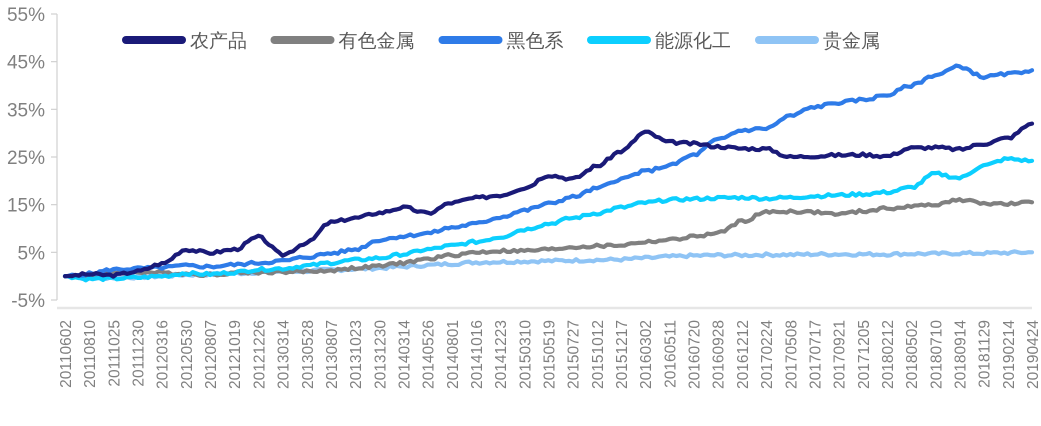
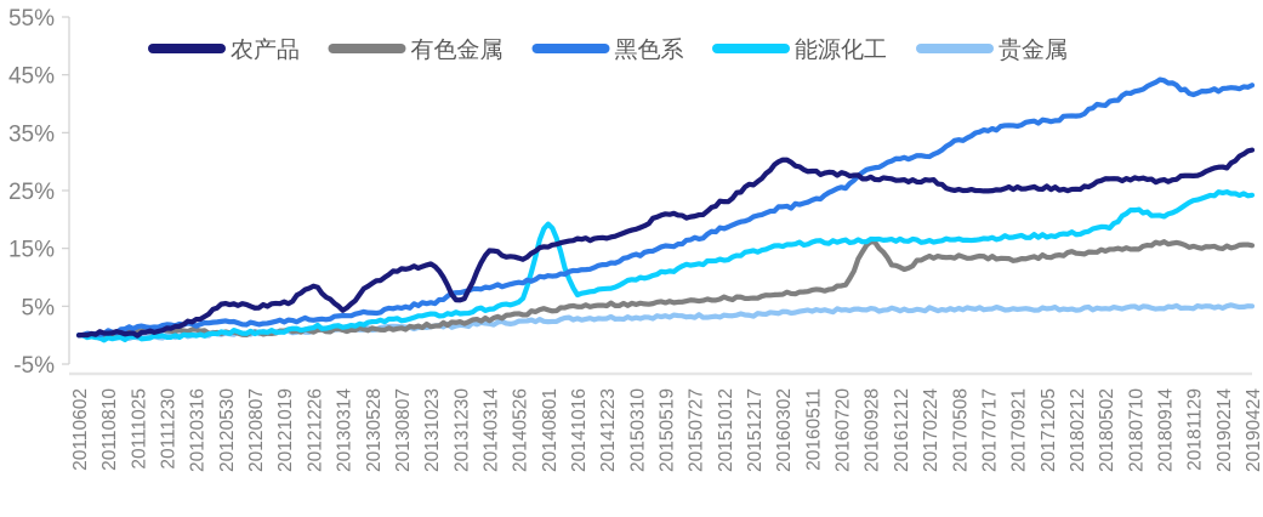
农产品/20130528: 7% -> 9%
农产品/20131230: 13% -> 6%
能源化工/20140801: 6% -> 19%
有色金属/20160928: 9% -> 16%
